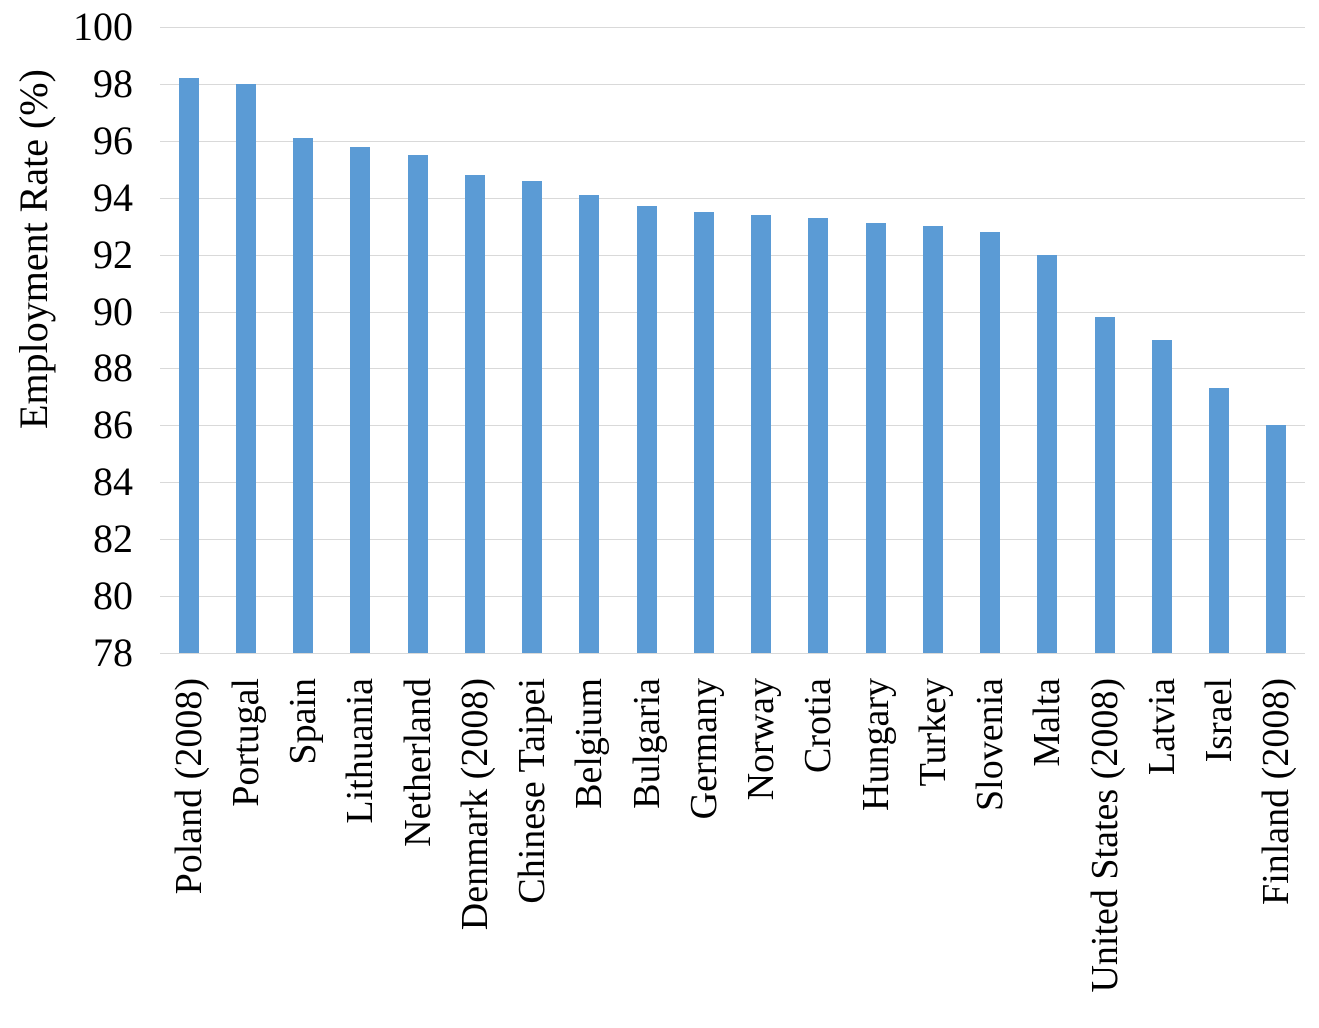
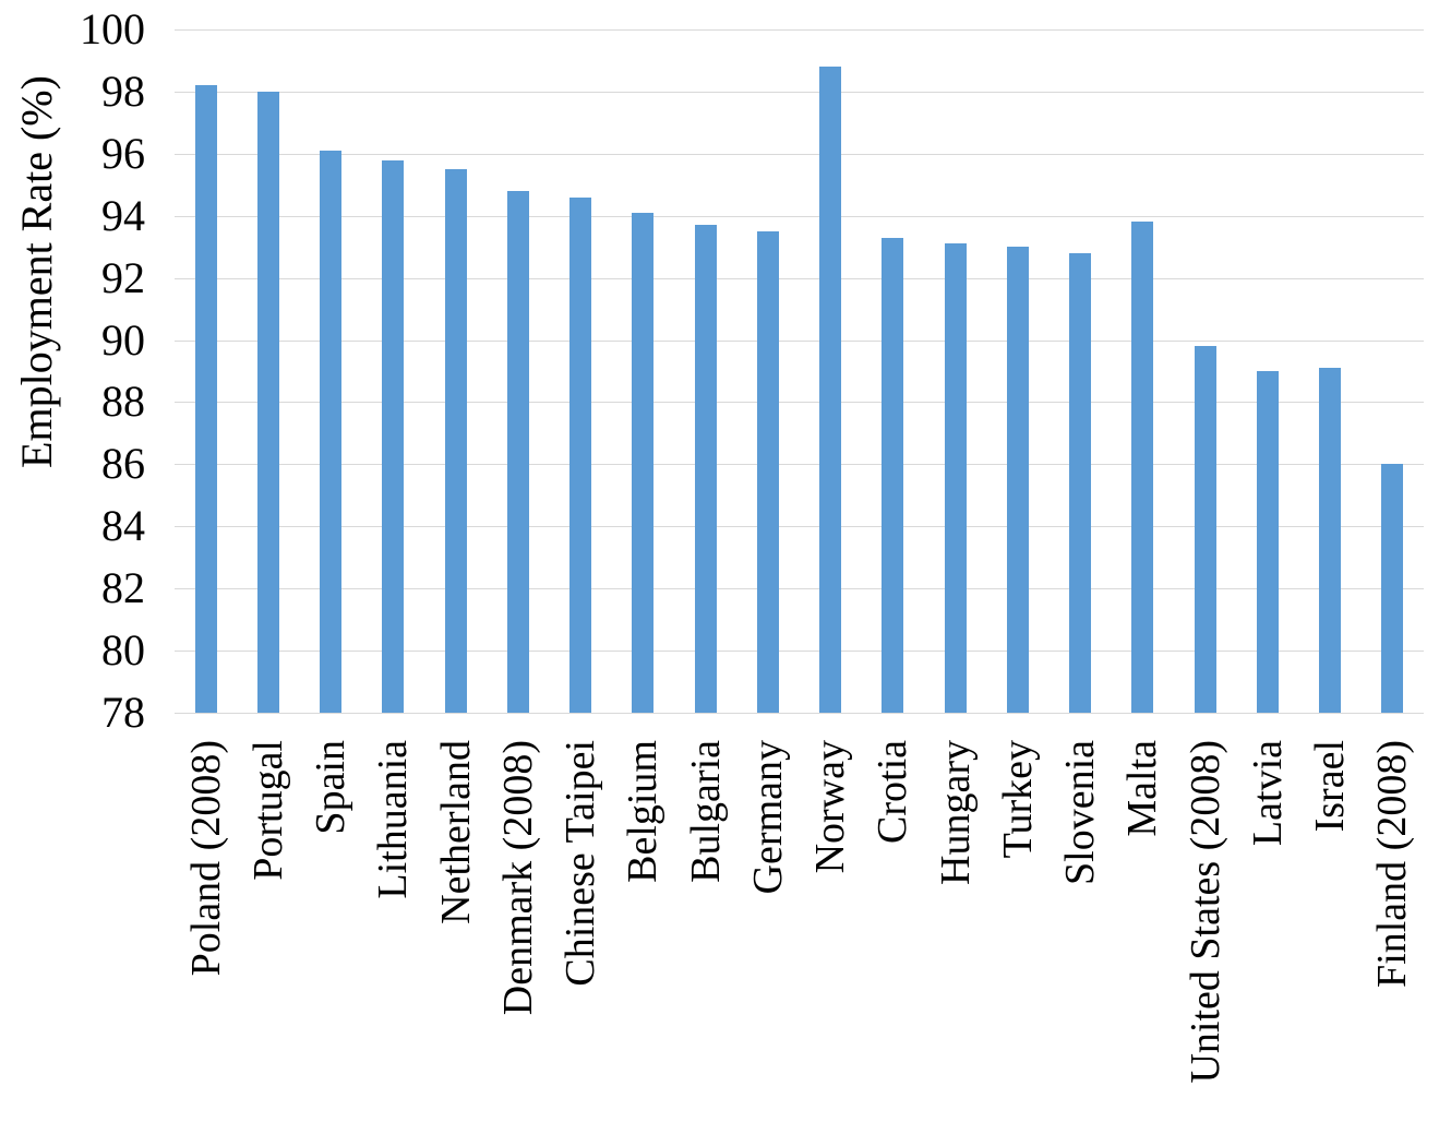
Norway: 93.4 -> 98.8
Malta: 92.0 -> 93.8
Israel: 87.3 -> 89.1
